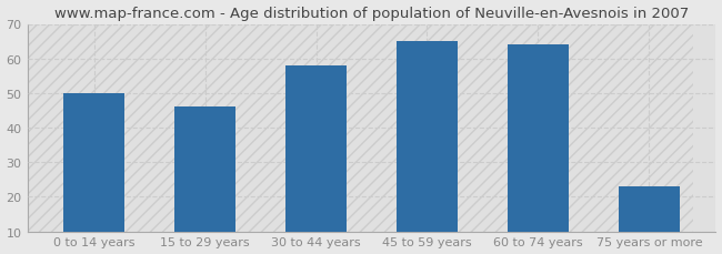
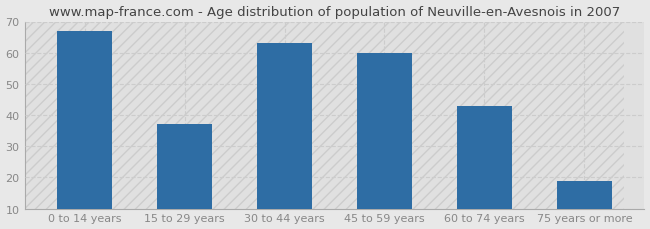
0 to 14 years: 50 -> 67
15 to 29 years: 46 -> 37
30 to 44 years: 58 -> 63
45 to 59 years: 65 -> 60
60 to 74 years: 64 -> 43
75 years or more: 23 -> 19
